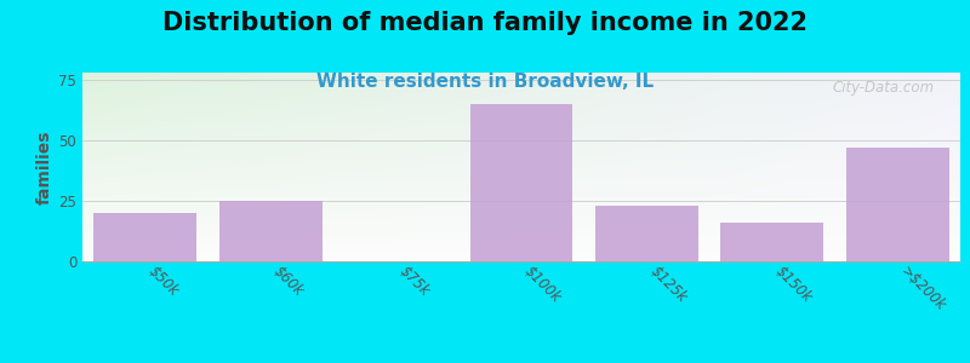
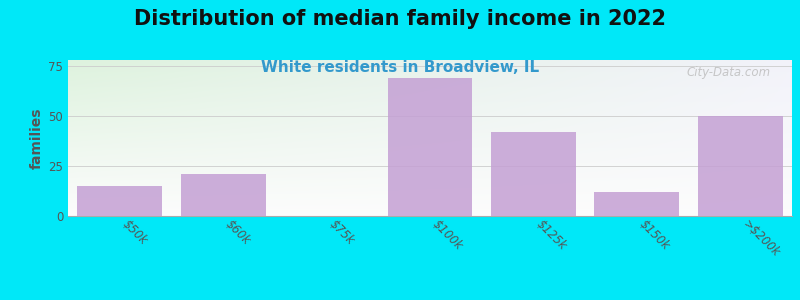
$50k: 20 -> 15
$60k: 25 -> 21
$100k: 65 -> 69
$125k: 23 -> 42
$150k: 16 -> 12
>$200k: 47 -> 50
